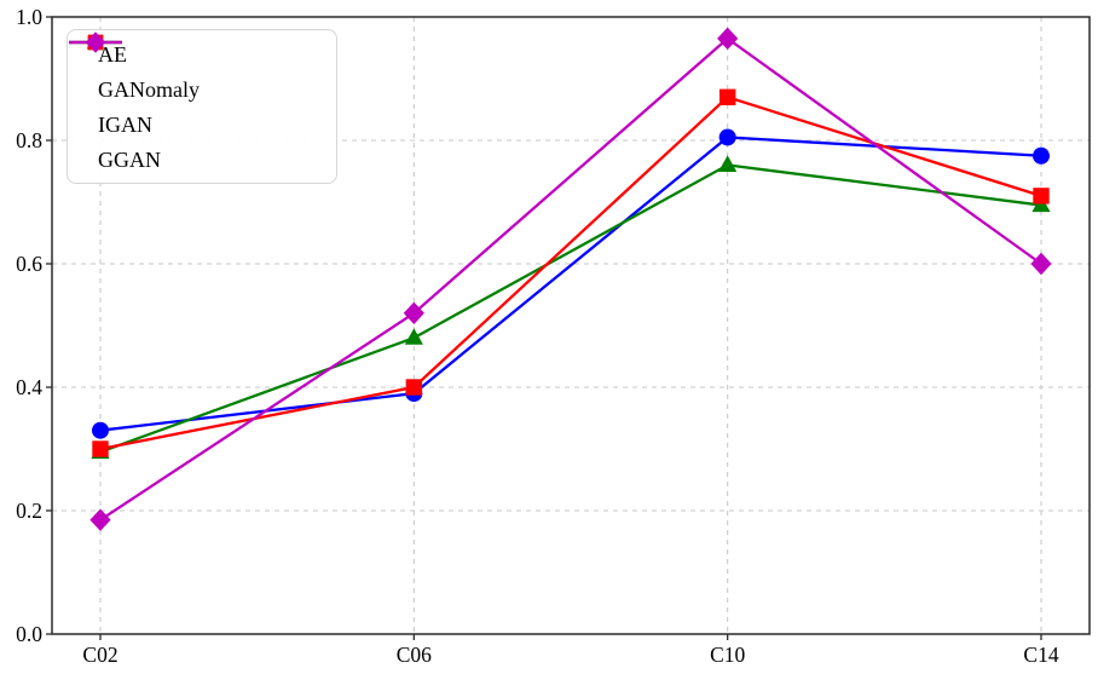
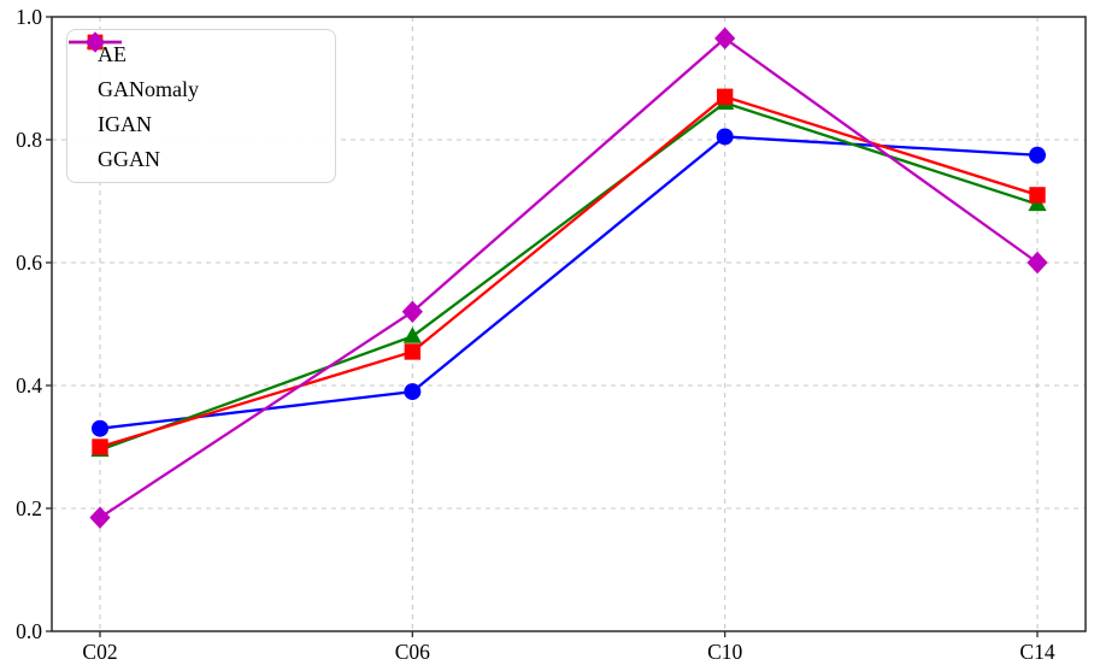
IGAN/C06: 0.40 -> 0.46
GANomaly/C10: 0.76 -> 0.86
